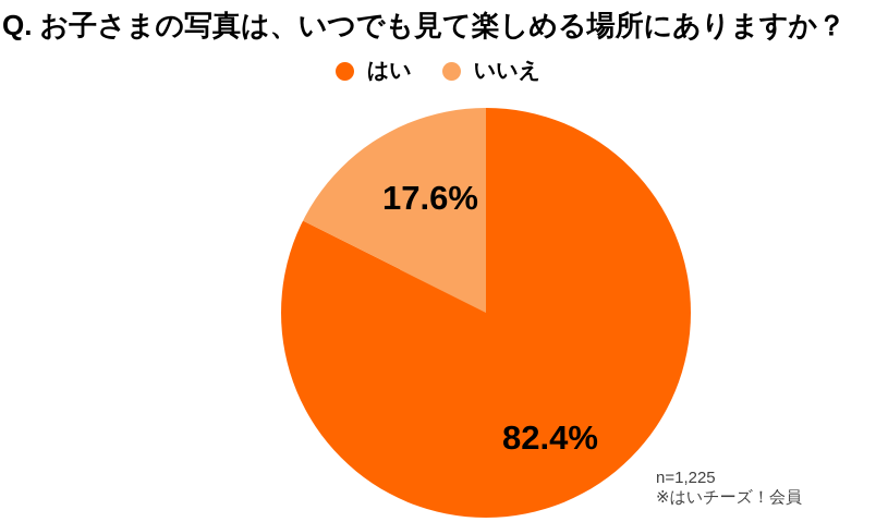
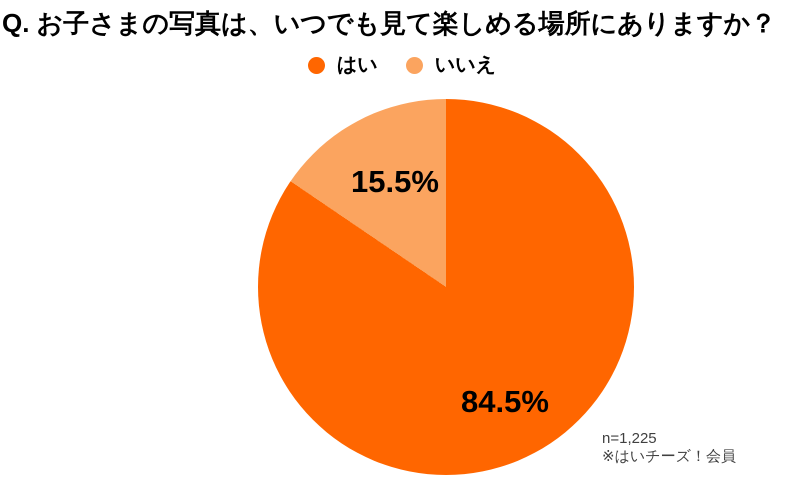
はい: 82.4% -> 84.5%
いいえ: 17.6% -> 15.5%
